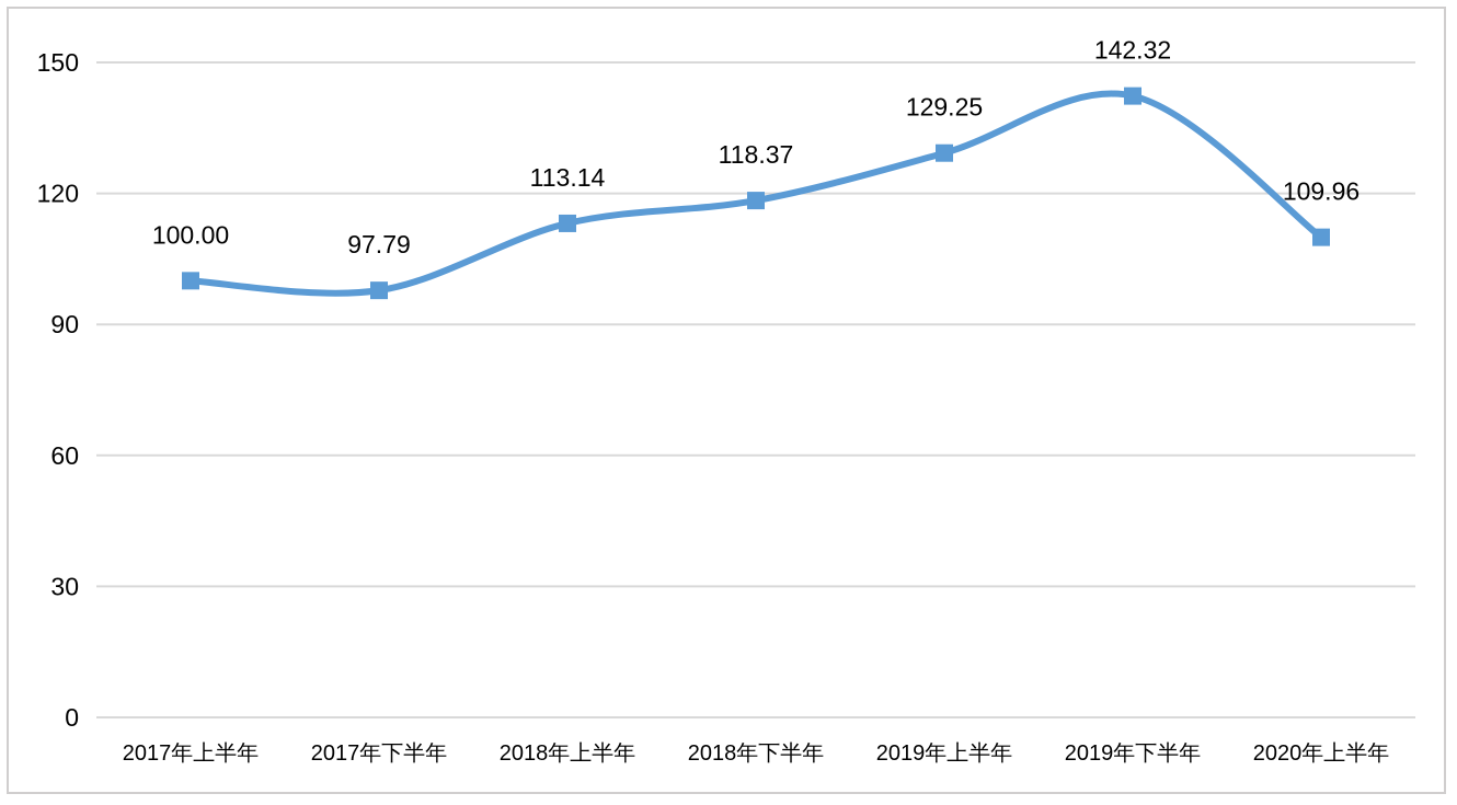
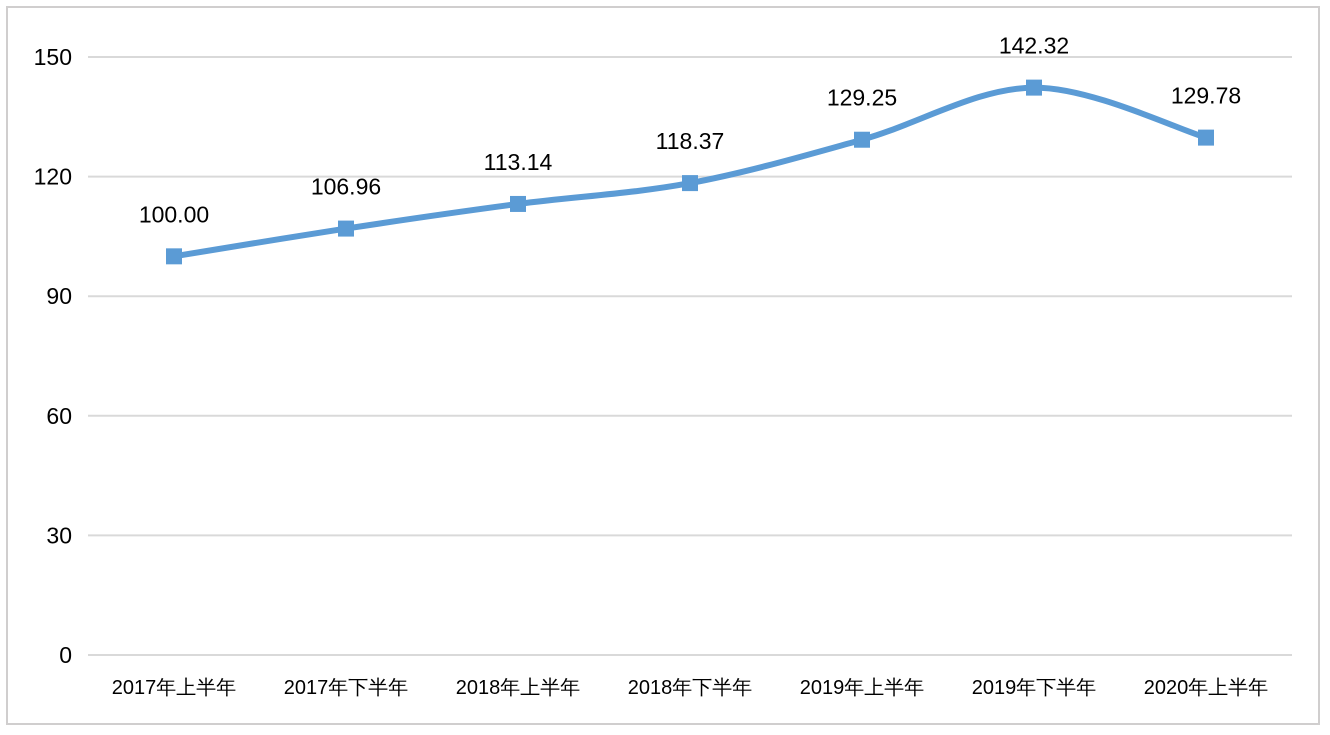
2017年下半年: 97.79 -> 106.96
2020年上半年: 109.96 -> 129.78
